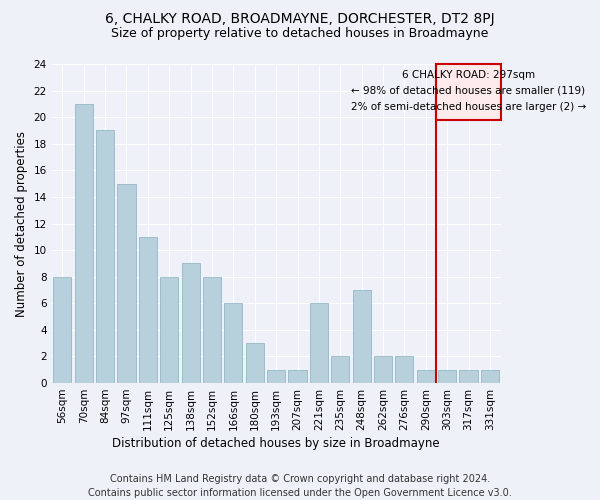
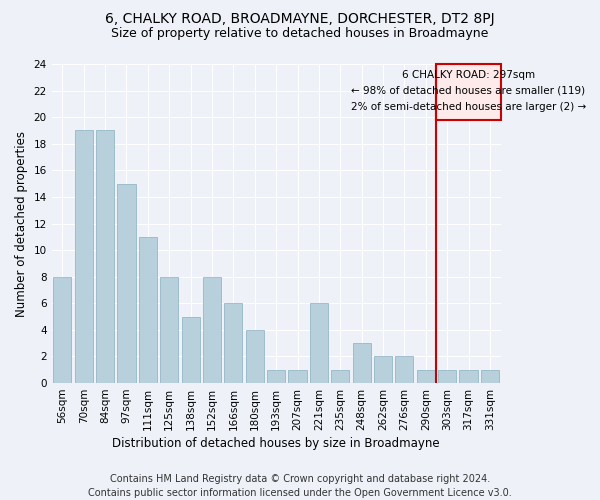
70sqm: 21 -> 19
138sqm: 9 -> 5
180sqm: 3 -> 4
235sqm: 2 -> 1
248sqm: 7 -> 3
